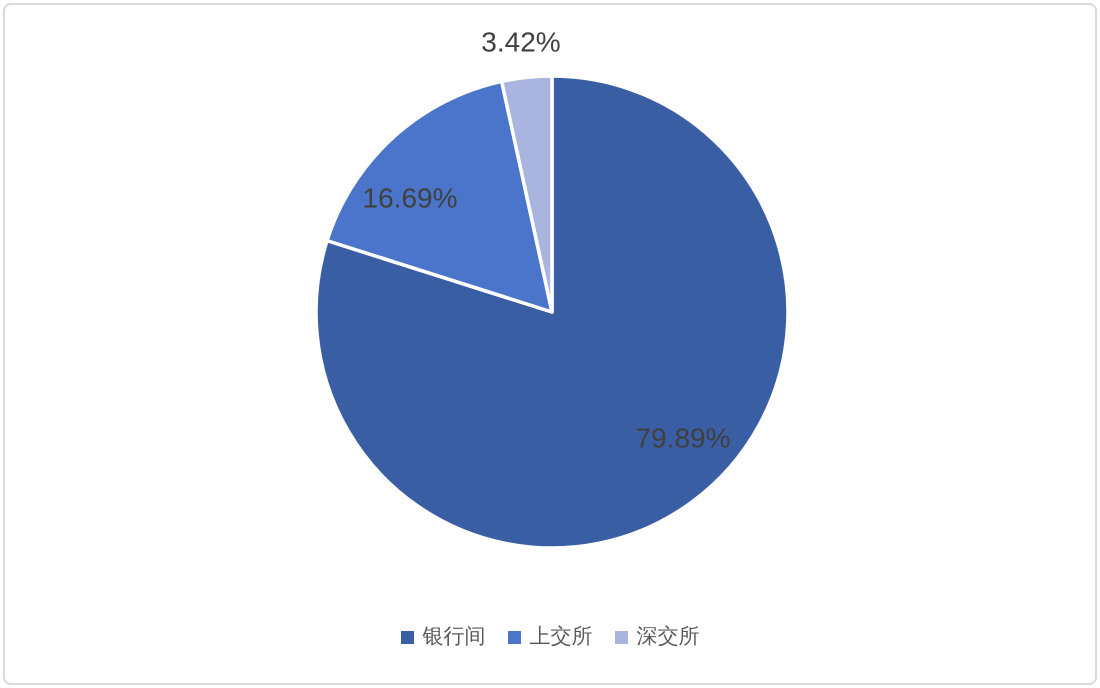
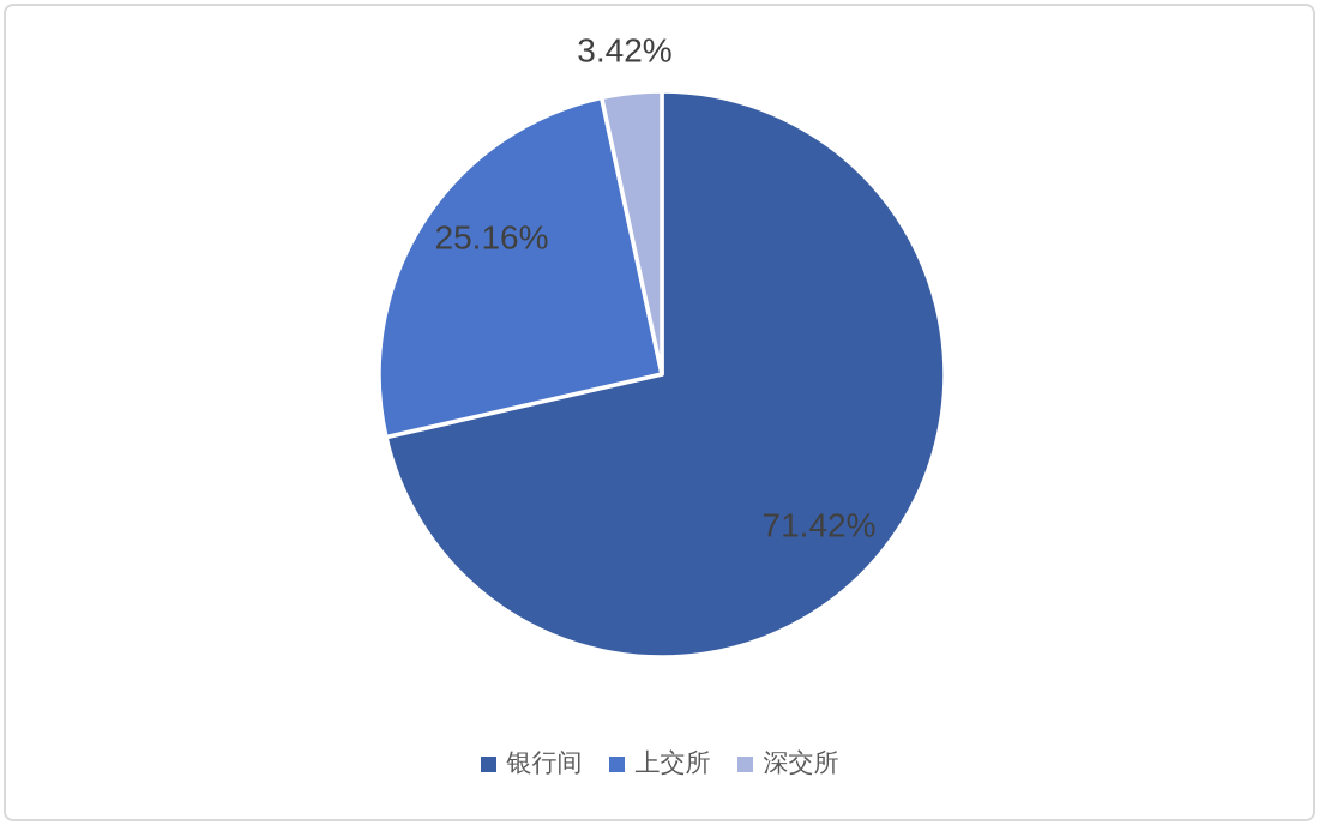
银行间: 79.89% -> 71.42%
上交所: 16.69% -> 25.16%
